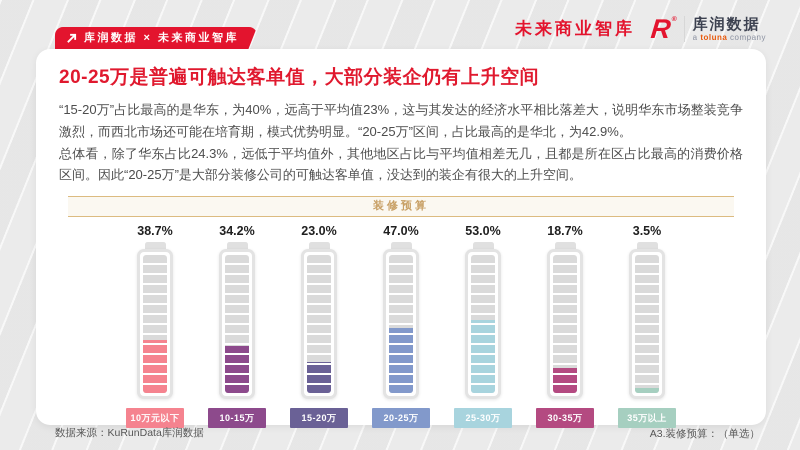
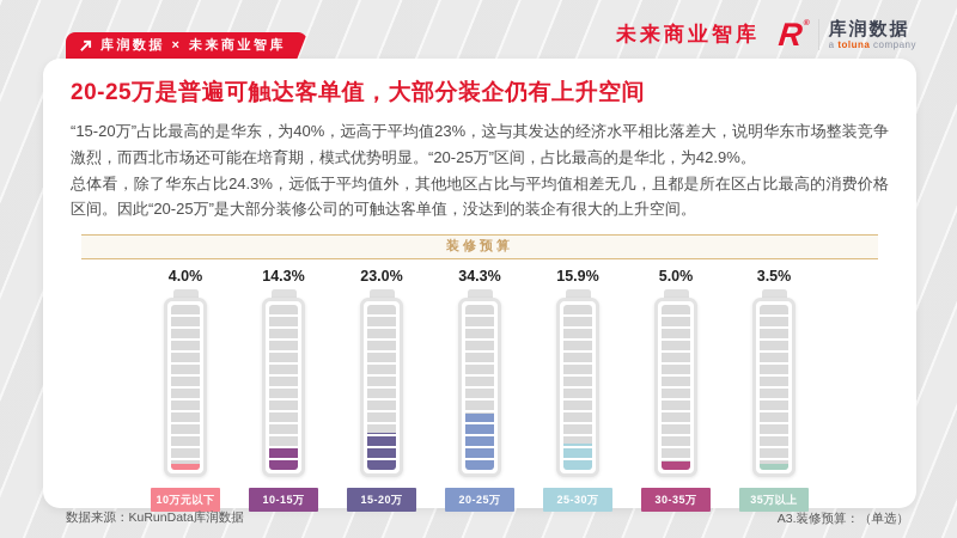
10万元以下: 38.7% -> 4.0%
10-15万: 34.2% -> 14.3%
20-25万: 47.0% -> 34.3%
25-30万: 53.0% -> 15.9%
30-35万: 18.7% -> 5.0%
